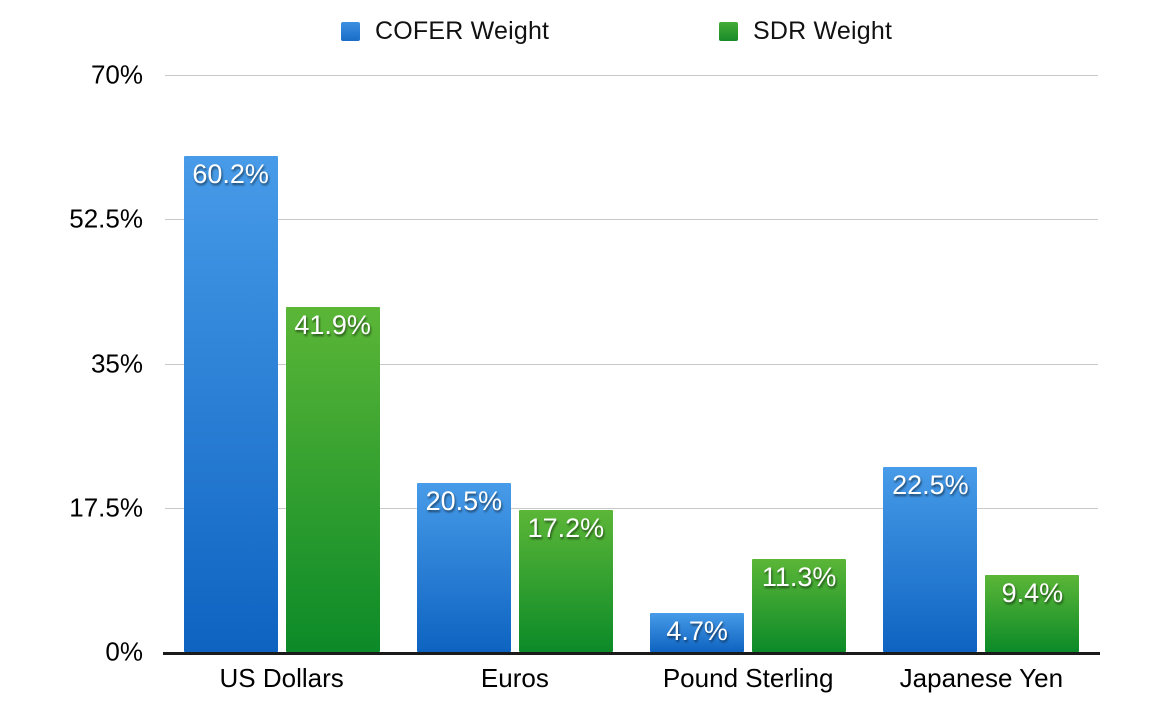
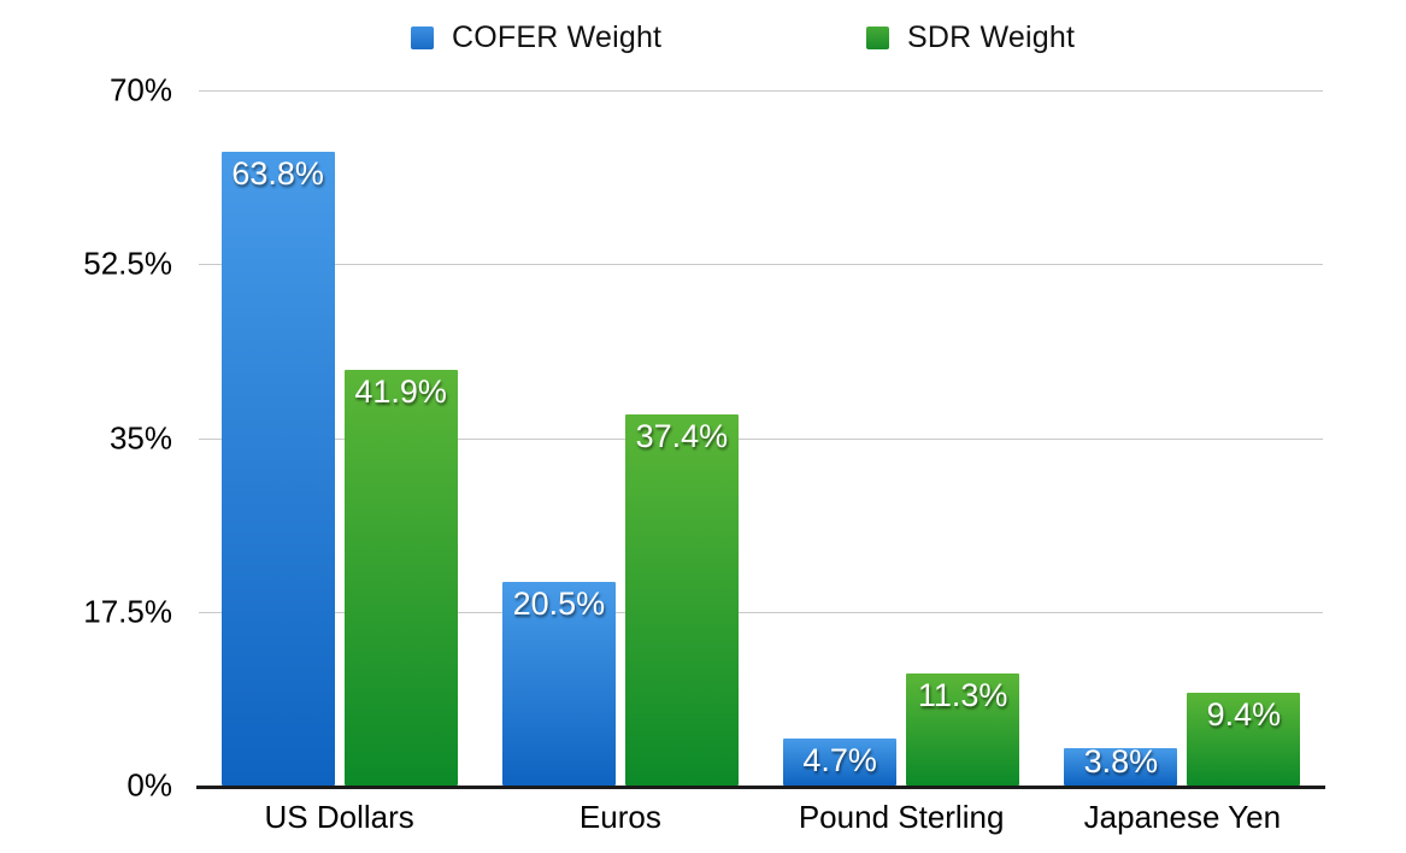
COFER Weight/US Dollars: 60.2% -> 63.8%
SDR Weight/Euros: 17.2% -> 37.4%
COFER Weight/Japanese Yen: 22.5% -> 3.8%
